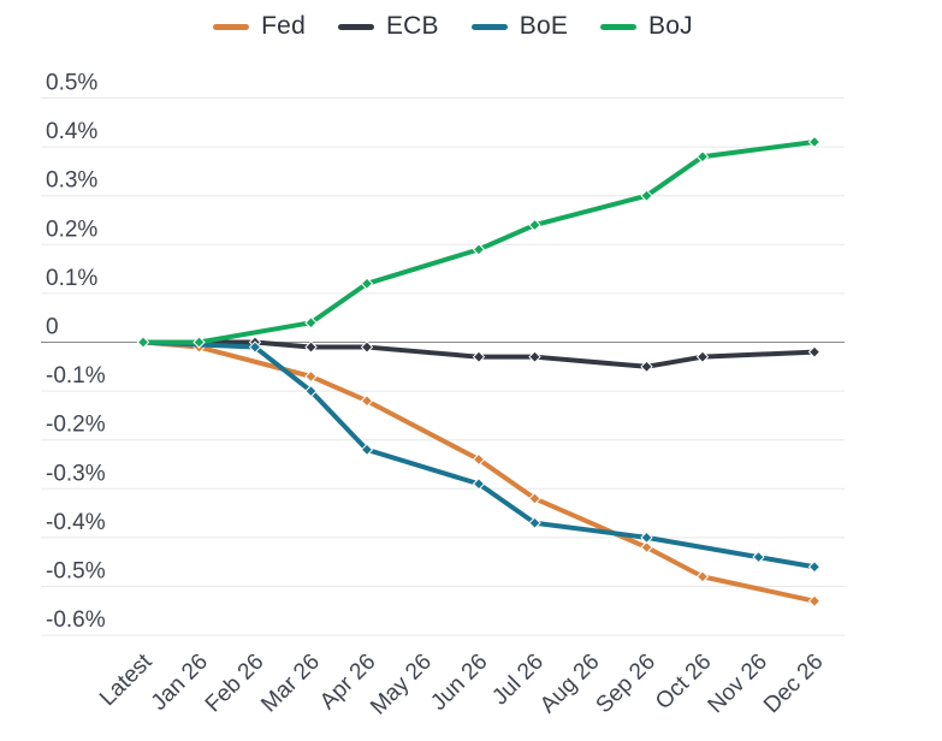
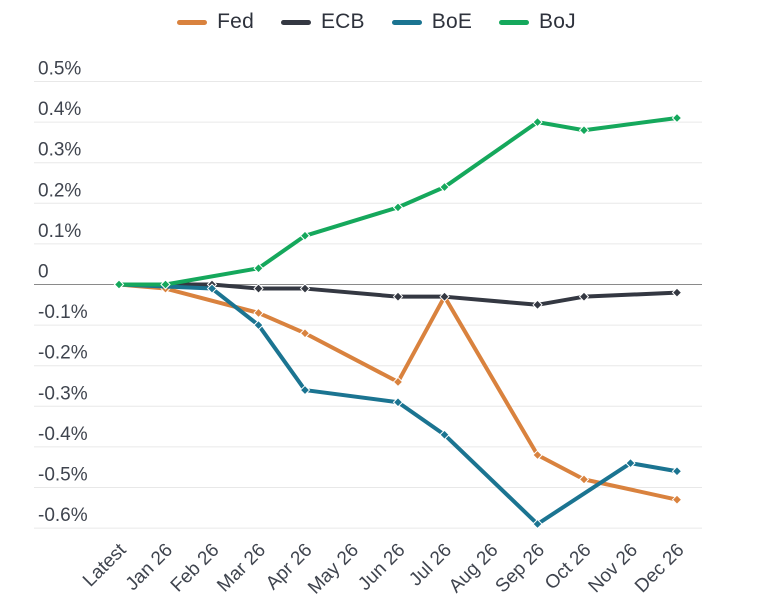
BoE/Apr 26: -0.22% -> -0.26%
Fed/Jul 26: -0.32% -> -0.03%
BoE/Sep 26: -0.40% -> -0.59%
BoJ/Sep 26: 0.30% -> 0.40%
